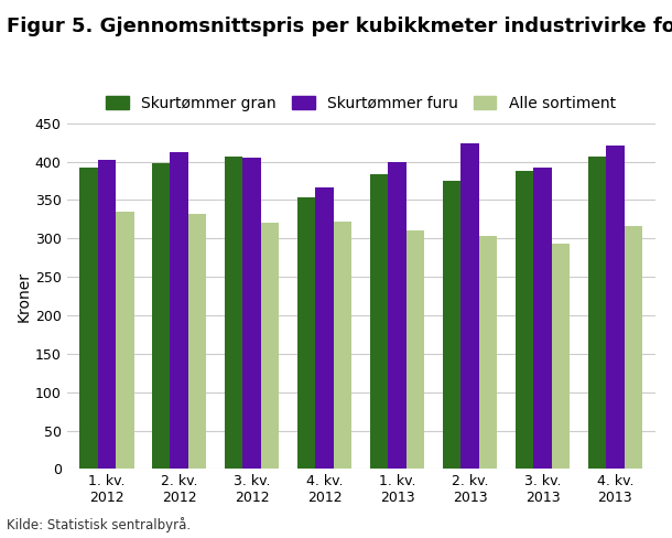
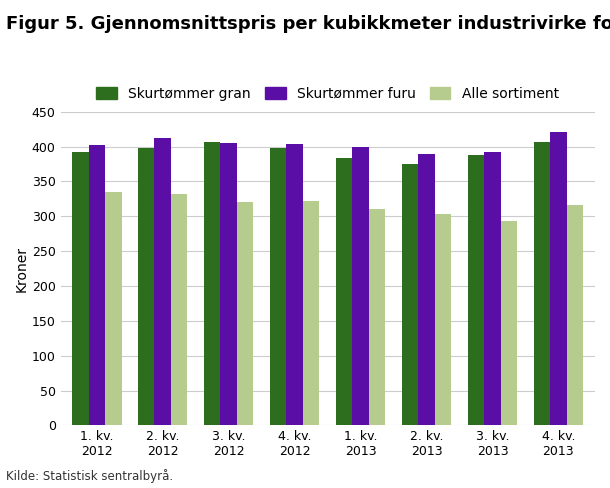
Skurtømmer gran/4. kv. 2012: 354 -> 398
Skurtømmer furu/4. kv. 2012: 366 -> 404
Skurtømmer furu/2. kv. 2013: 424 -> 390
